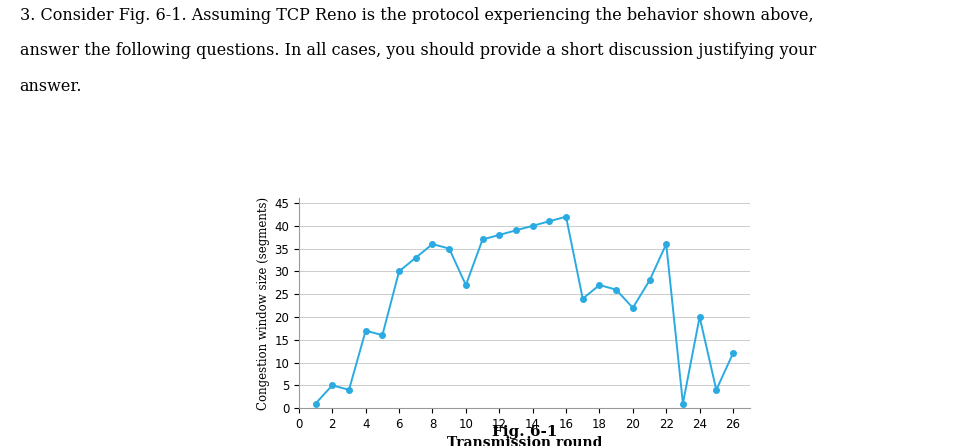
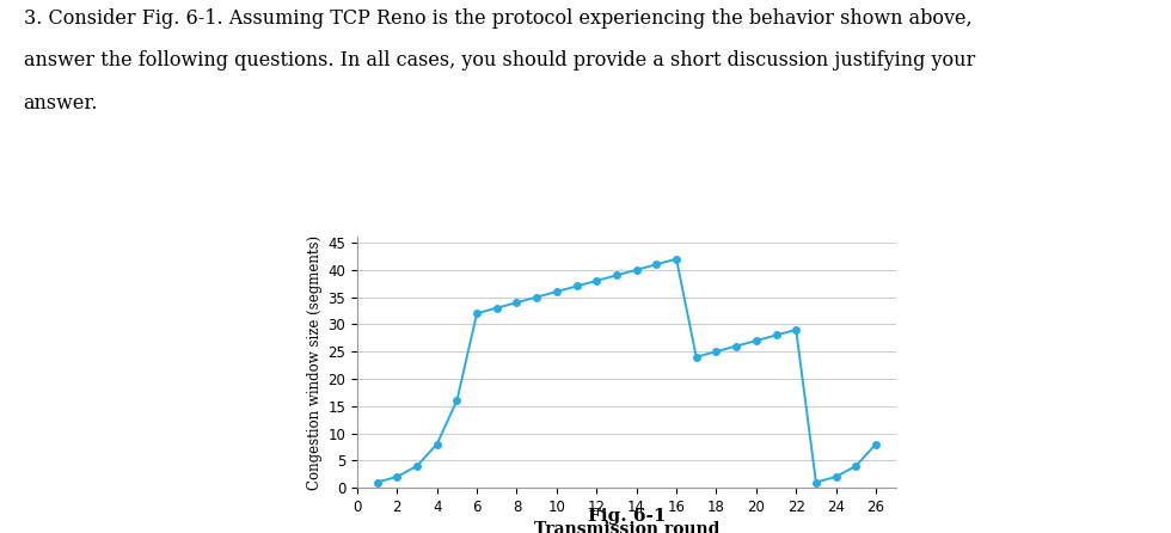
2: 5 -> 2
4: 17 -> 8
6: 30 -> 32
8: 36 -> 34
10: 27 -> 36
18: 27 -> 25
20: 22 -> 27
22: 36 -> 29
24: 20 -> 2
26: 12 -> 8
